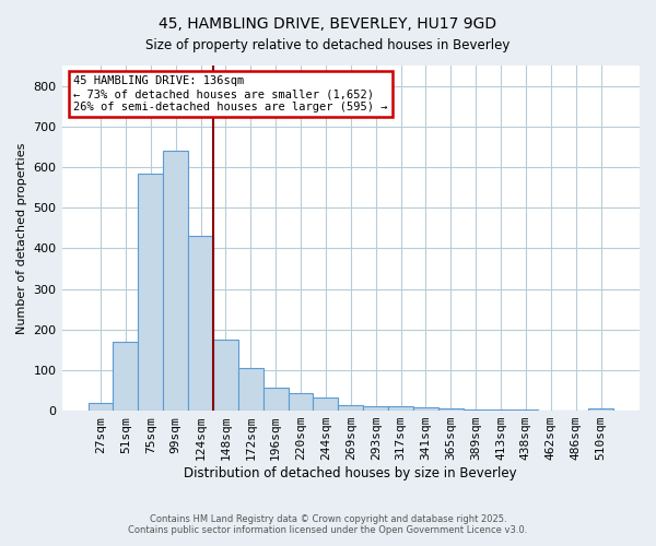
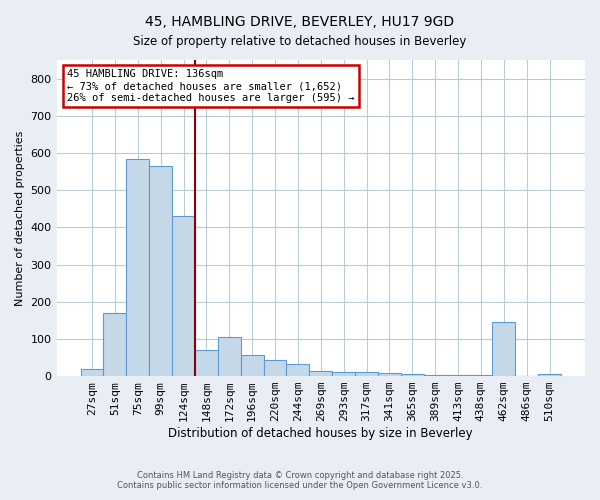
99sqm: 640 -> 565
148sqm: 175 -> 70
462sqm: 1 -> 145
